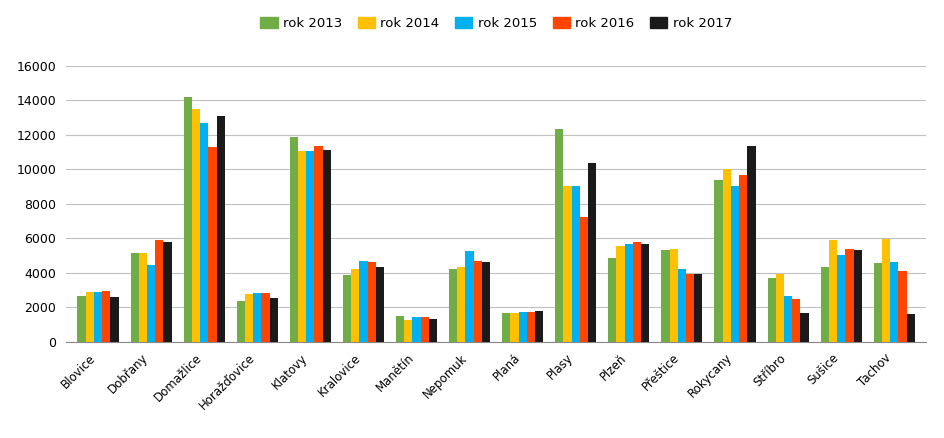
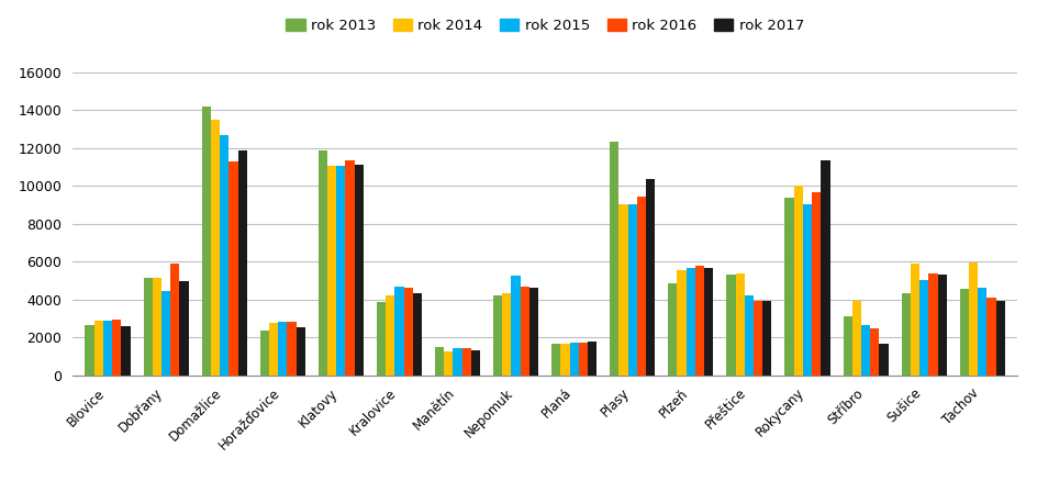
rok 2017/Dobřany: 5800 -> 5000
rok 2017/Domažlice: 13100 -> 11800
rok 2016/Plasy: 7200 -> 9400
rok 2013/Stříbro: 3700 -> 3100
rok 2017/Tachov: 1600 -> 4000
